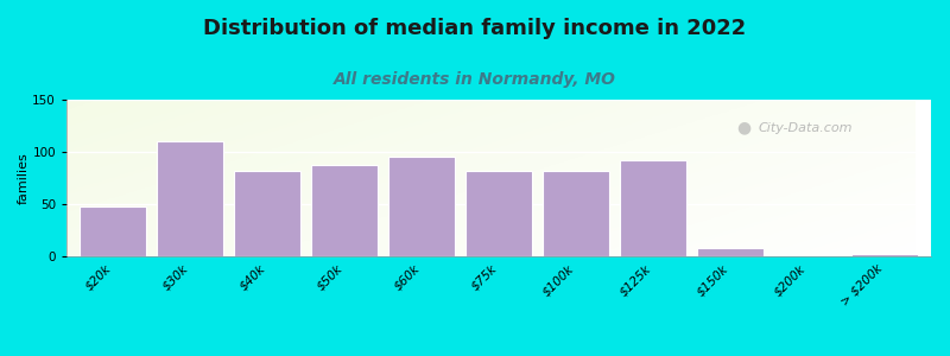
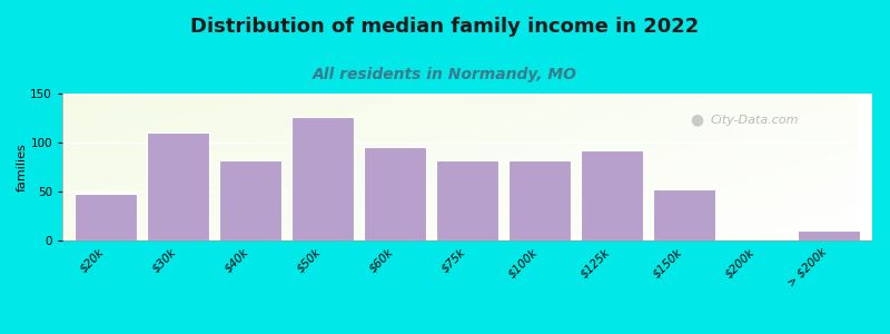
$50k: 88 -> 126
$150k: 8 -> 52
> $200k: 2 -> 10
